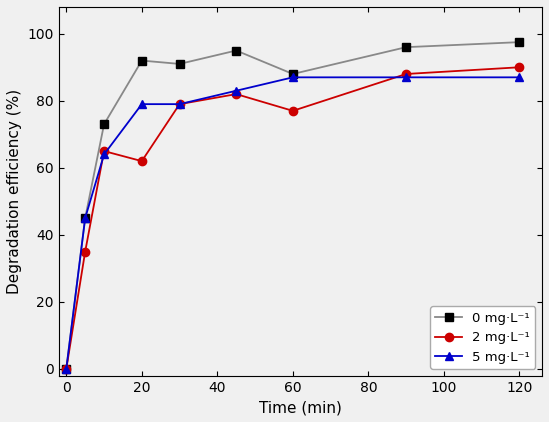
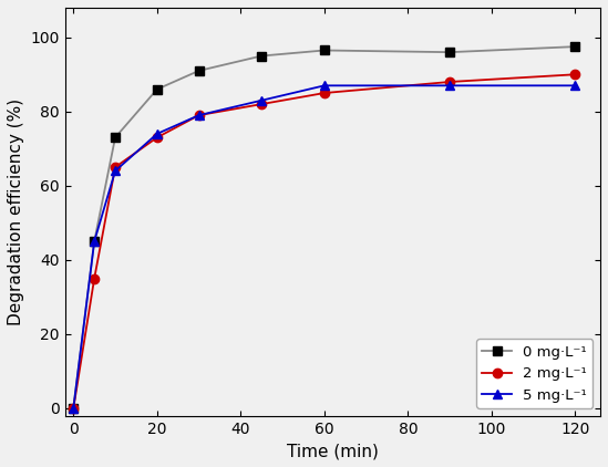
0 mg·L⁻¹/20: 92.0 -> 86.0
2 mg·L⁻¹/20: 62 -> 73
5 mg·L⁻¹/20: 79 -> 74
0 mg·L⁻¹/60: 88.0 -> 96.5
2 mg·L⁻¹/60: 77 -> 85
